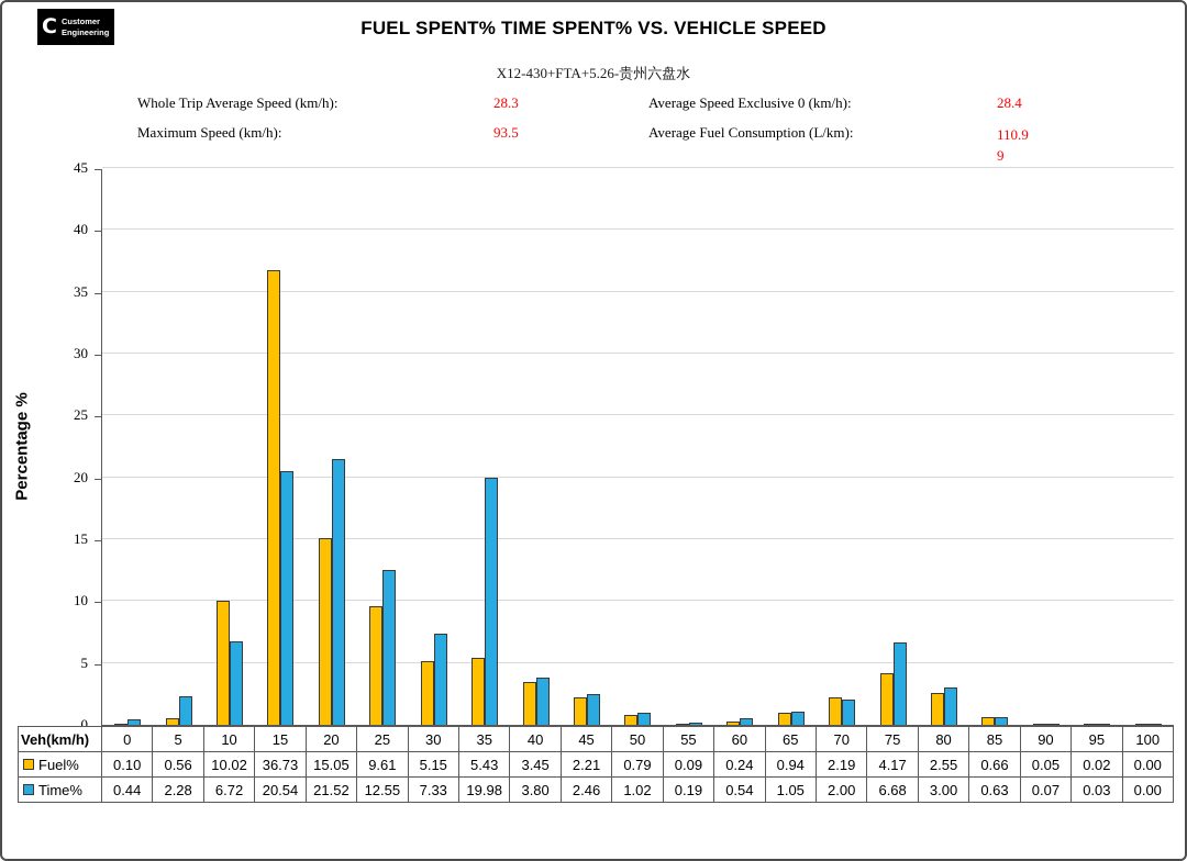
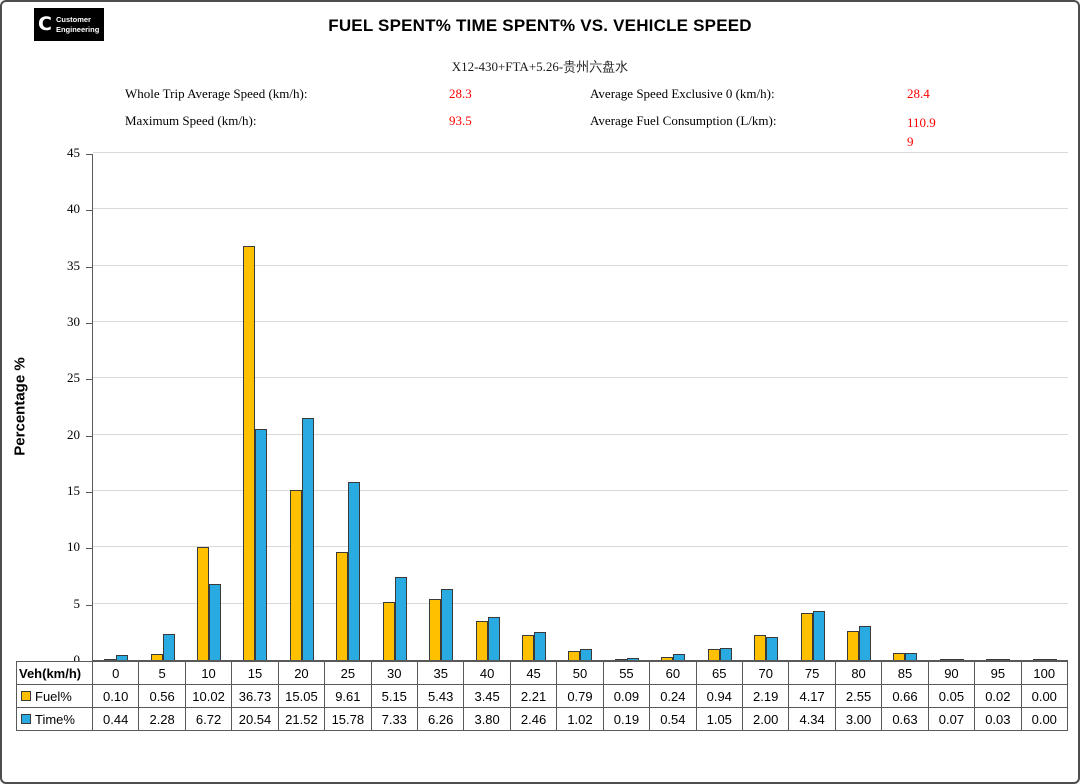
Time%/25: 12.55 -> 15.78
Time%/35: 19.98 -> 6.26
Time%/75: 6.68 -> 4.34
